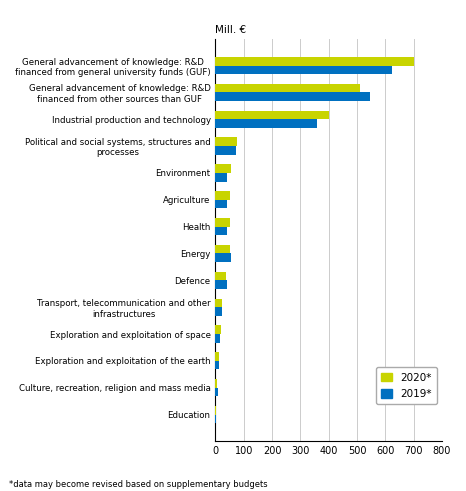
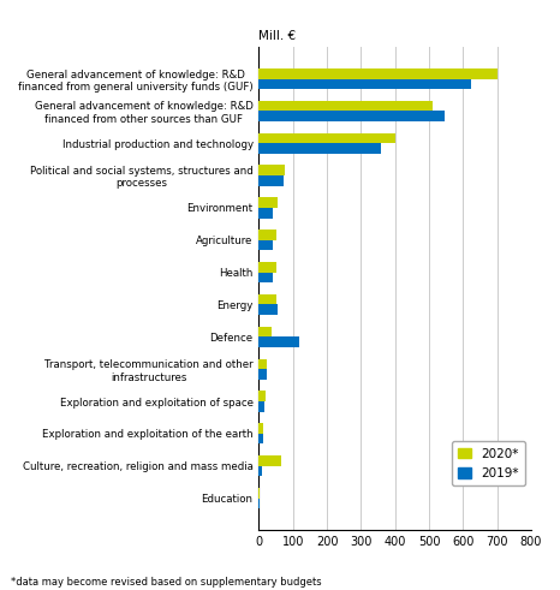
2019*/Defence: 42 -> 120
2020*/Culture, recreation, religion and mass media: 5 -> 65
